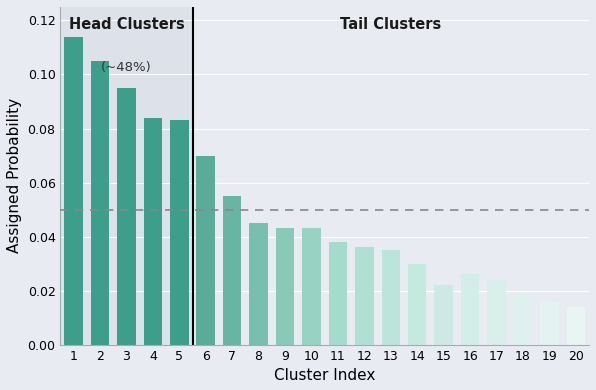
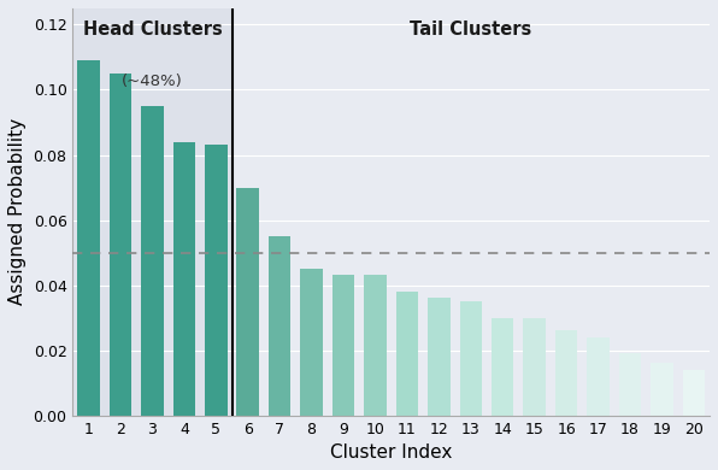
1: 0.114 -> 0.109
15: 0.022 -> 0.030
